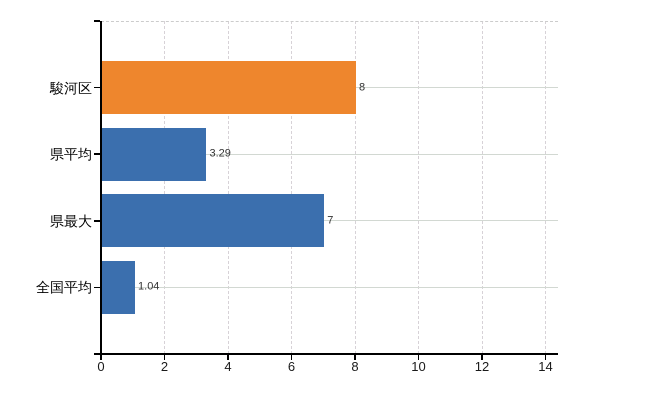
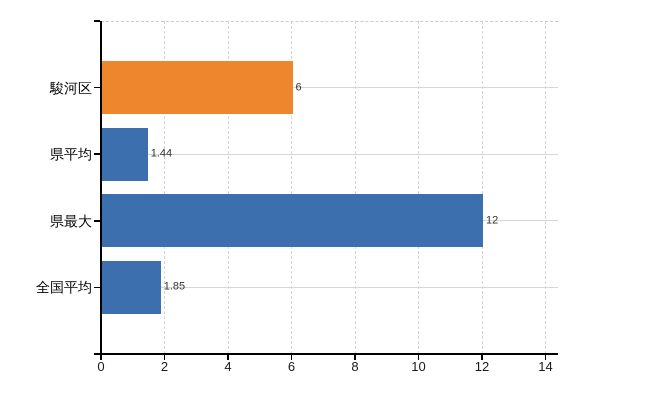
駿河区: 8 -> 6
県平均: 3.29 -> 1.44
県最大: 7 -> 12
全国平均: 1.04 -> 1.85
